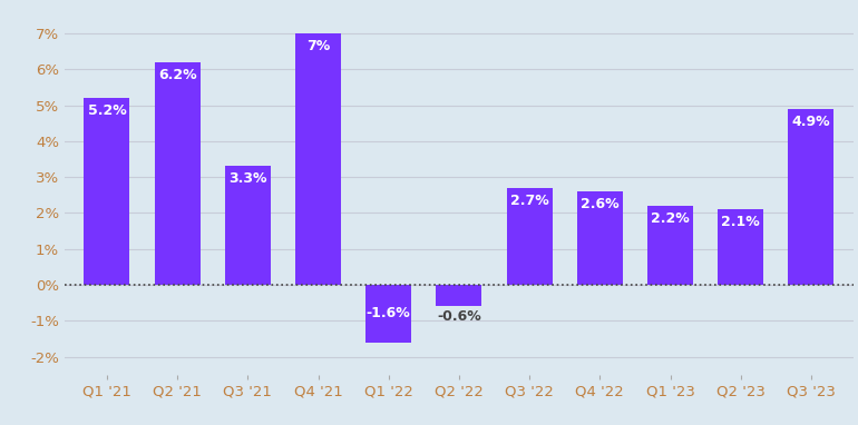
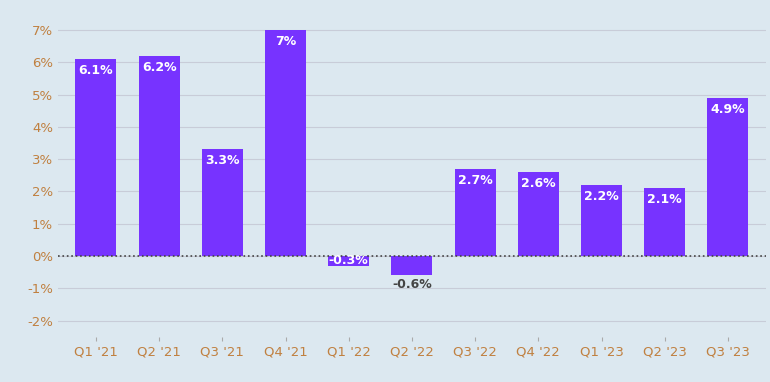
Q1 '21: 5.2% -> 6.1%
Q1 '22: -1.6% -> -0.3%
